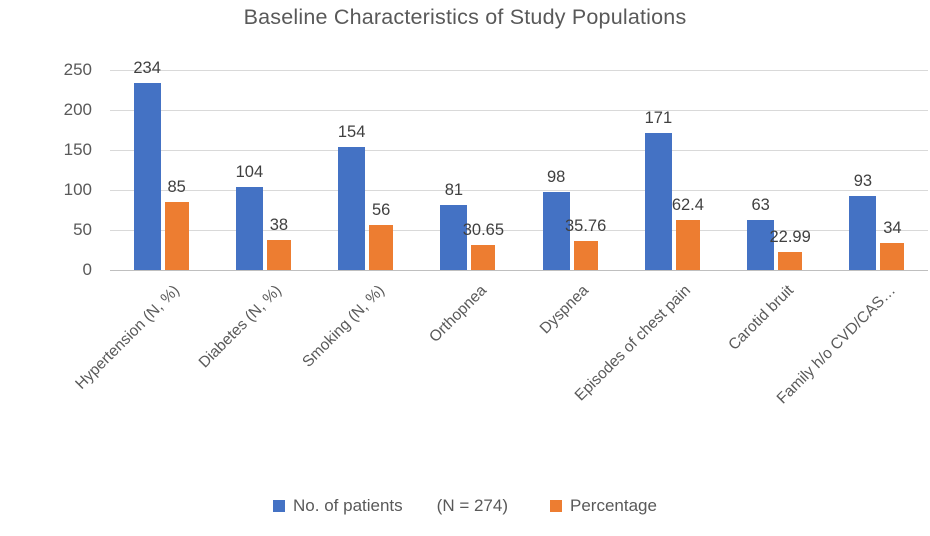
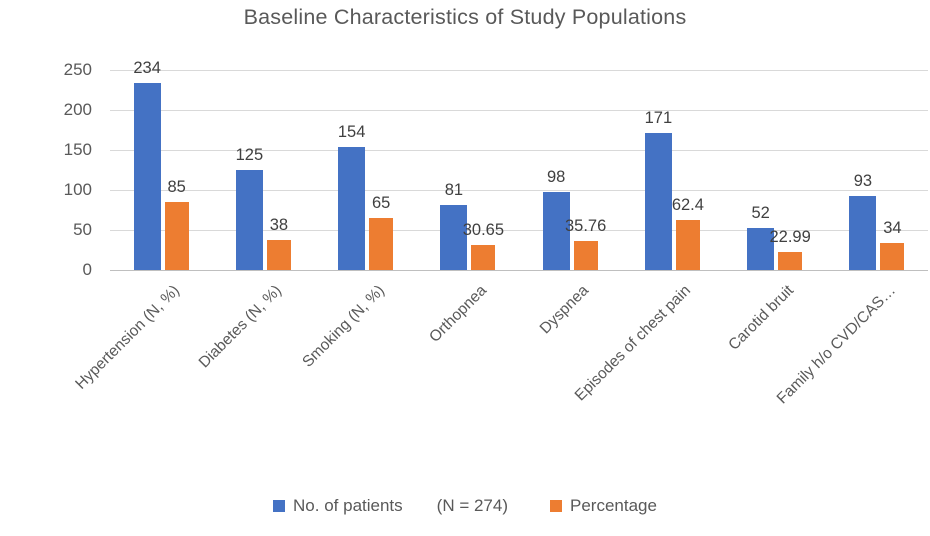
No. of patients/Diabetes (N, %): 104 -> 125
Percentage/Smoking (N, %): 56 -> 65
No. of patients/Carotid bruit: 63 -> 52
